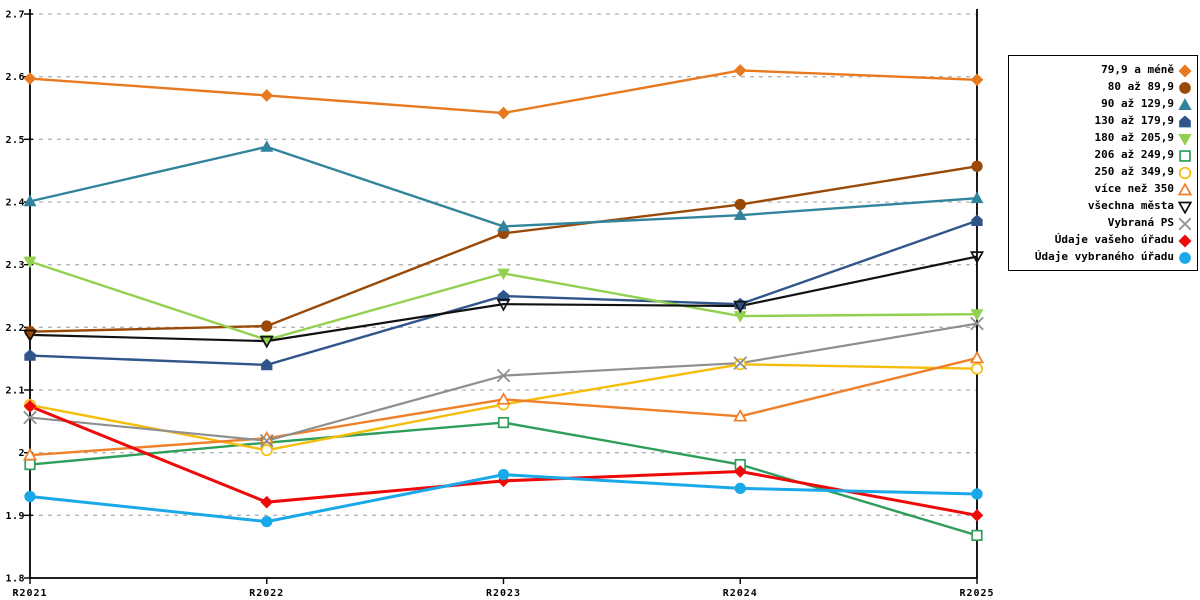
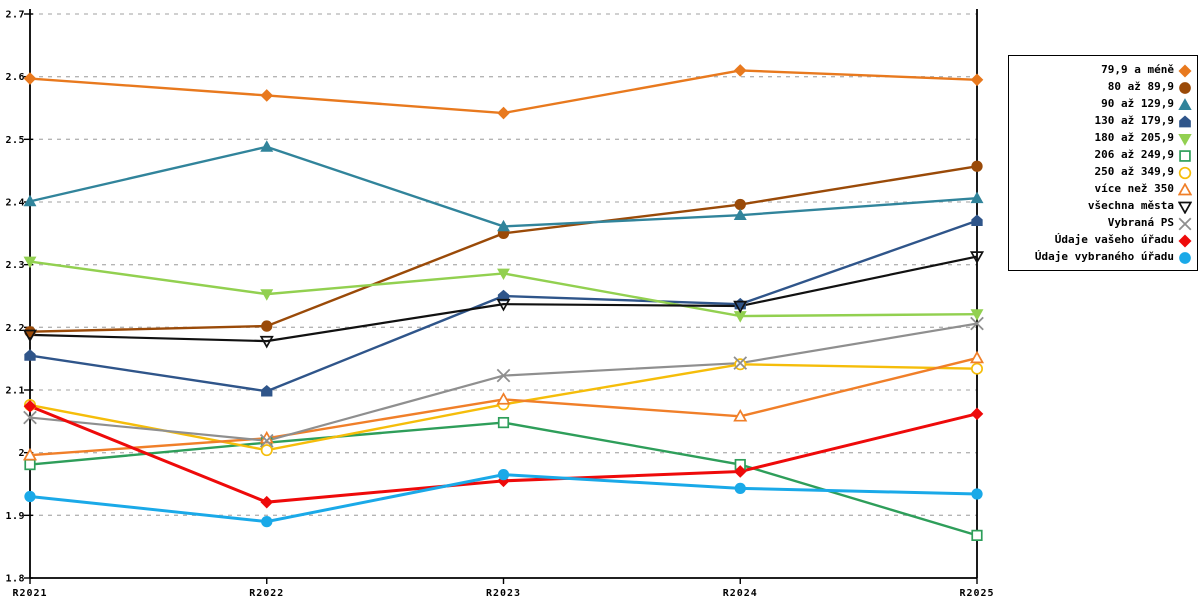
130 až 179,9/R2022: 2.14 -> 2.10
180 až 205,9/R2022: 2.18 -> 2.25
Údaje vašeho úřadu/R2025: 1.90 -> 2.06
